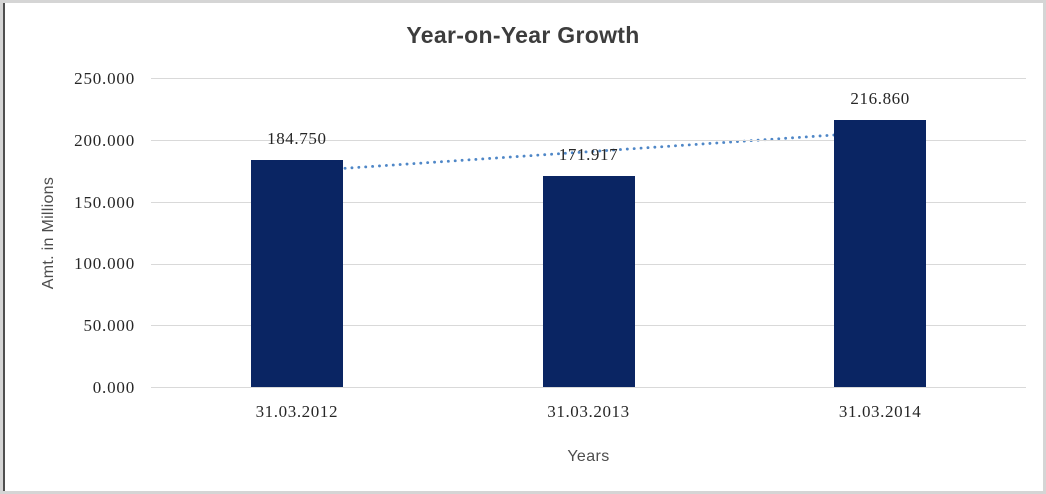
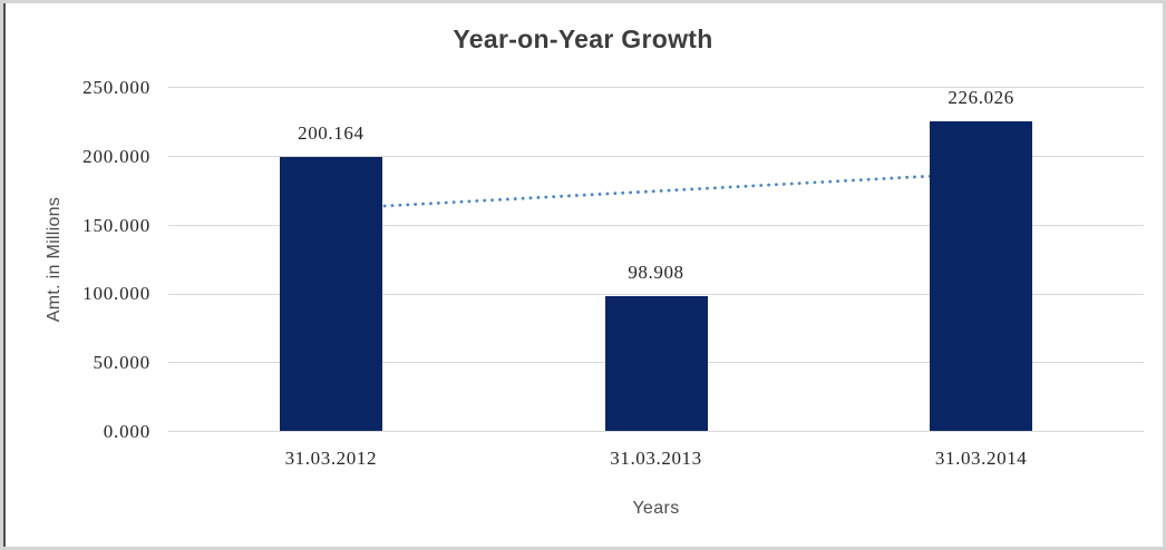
31.03.2012: 184.750 -> 200.164
31.03.2013: 171.917 -> 98.908
31.03.2014: 216.860 -> 226.026
